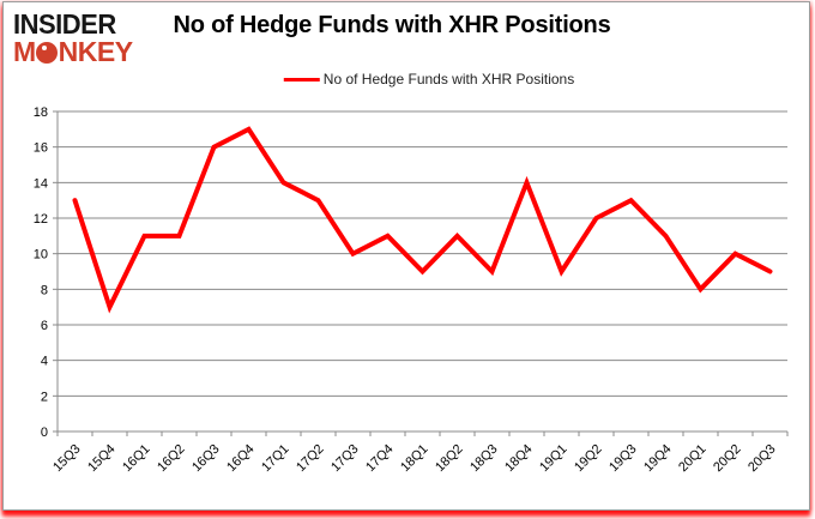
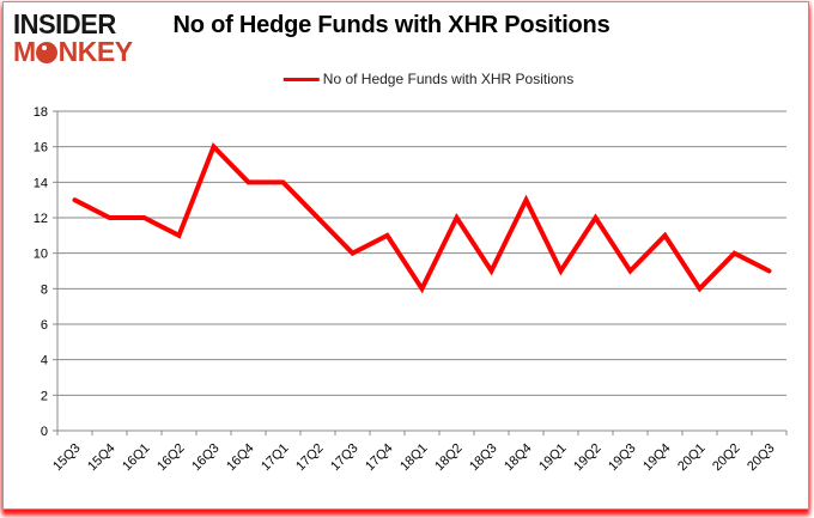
15Q4: 7 -> 12
16Q1: 11 -> 12
16Q4: 17 -> 14
17Q2: 13 -> 12
18Q1: 9 -> 8
18Q2: 11 -> 12
18Q4: 14 -> 13
19Q3: 13 -> 9
